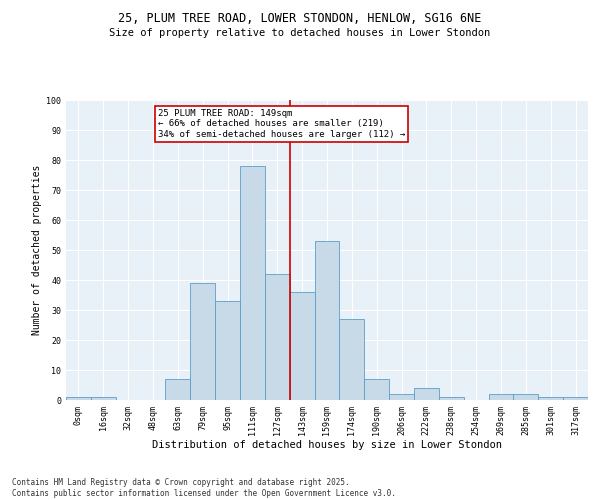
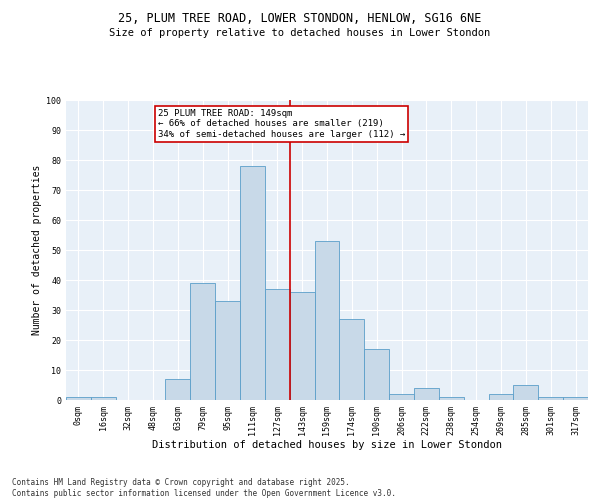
127sqm: 42 -> 37
190sqm: 7 -> 17
285sqm: 2 -> 5
